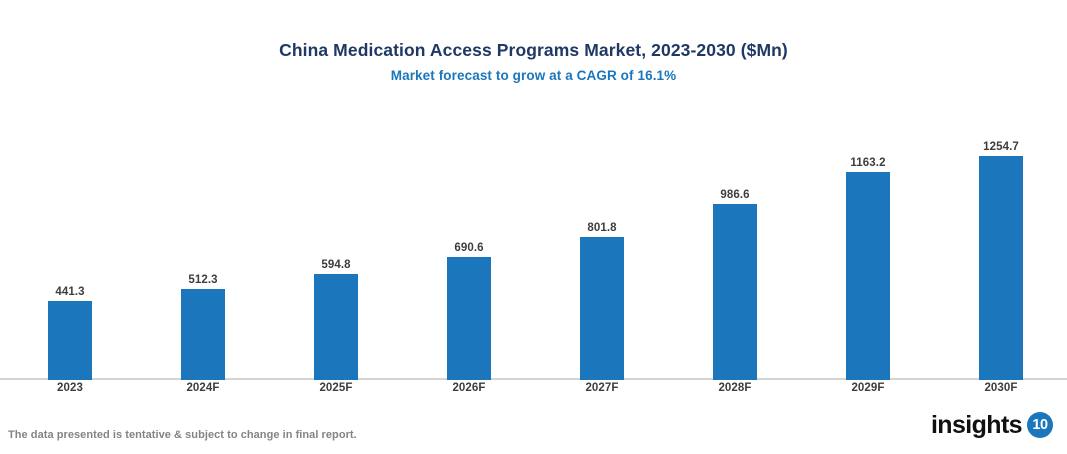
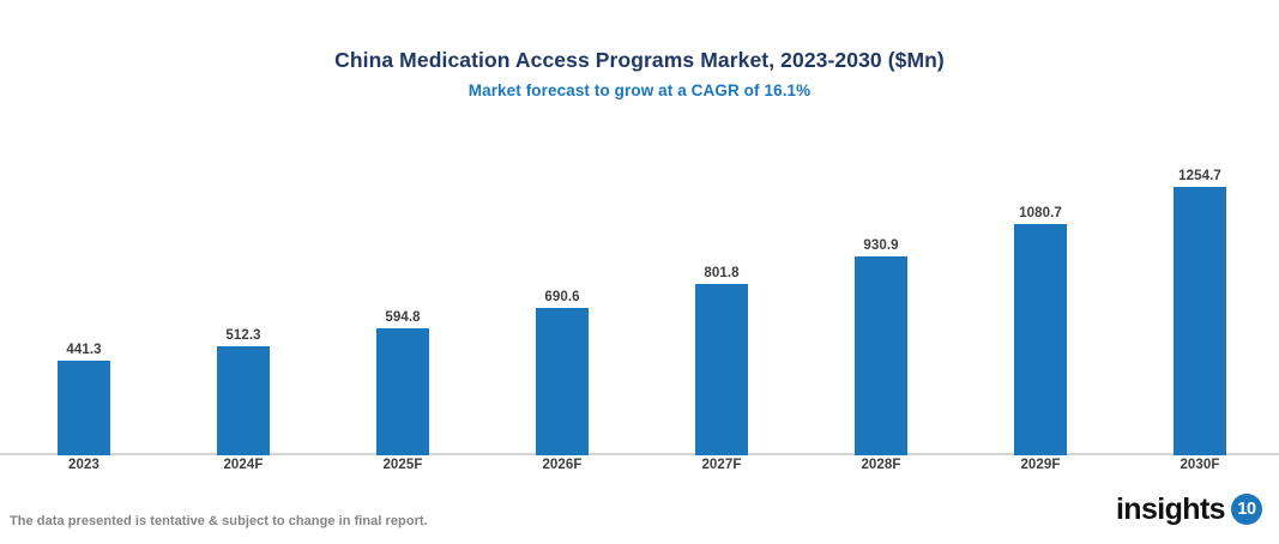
2028F: 986.6 -> 930.9
2029F: 1163.2 -> 1080.7
